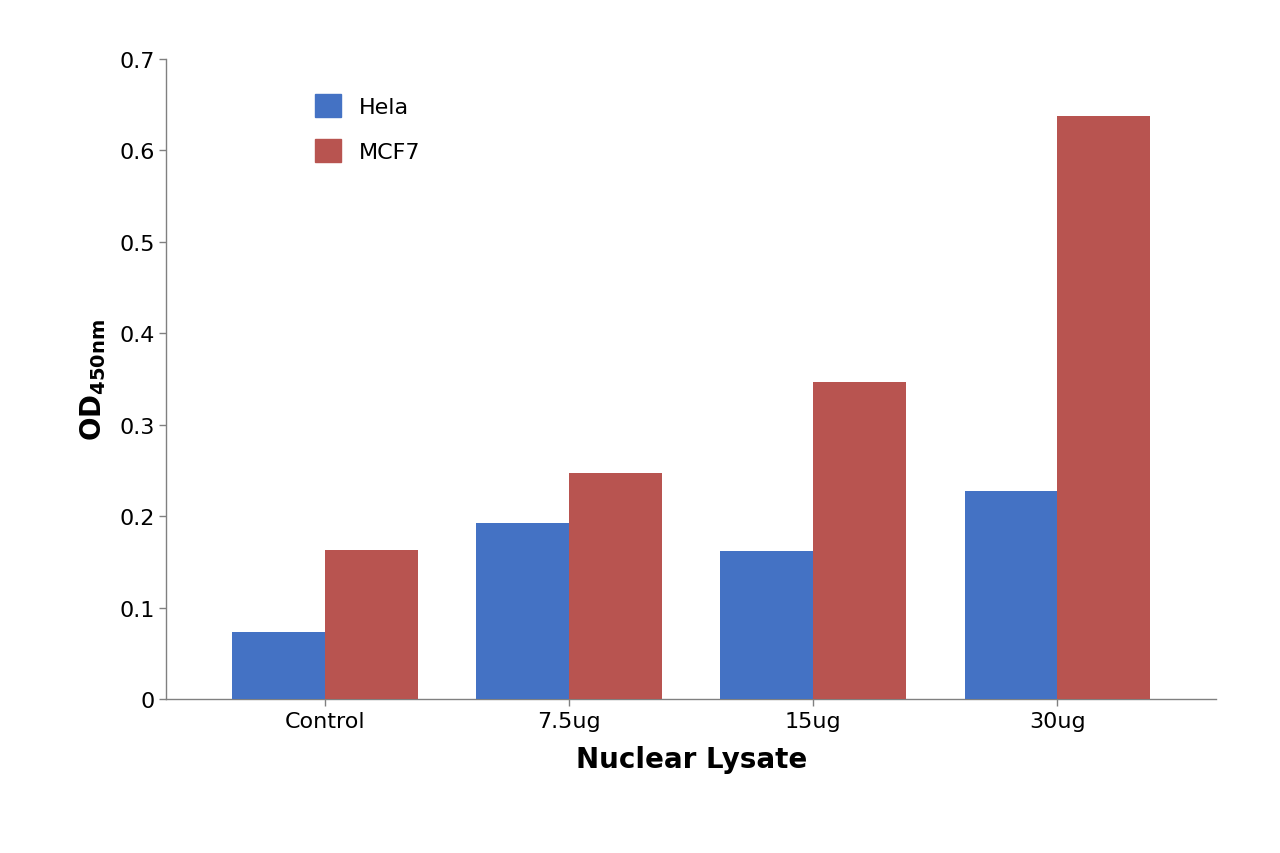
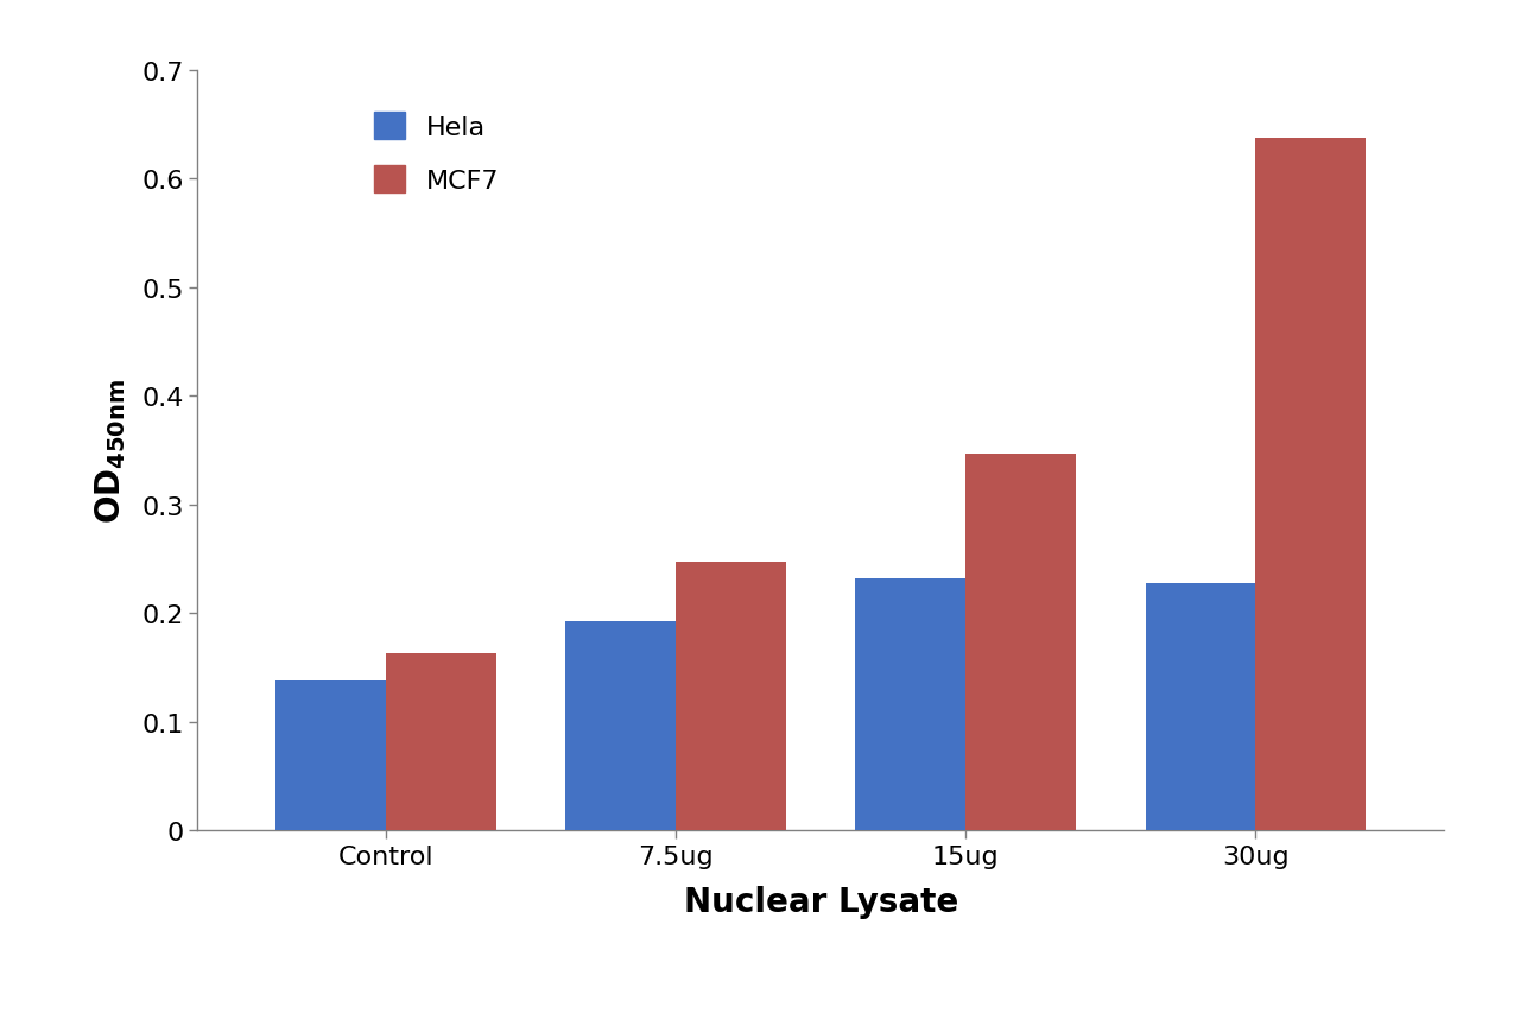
Hela/Control: 0.074 -> 0.138
Hela/15ug: 0.162 -> 0.232
